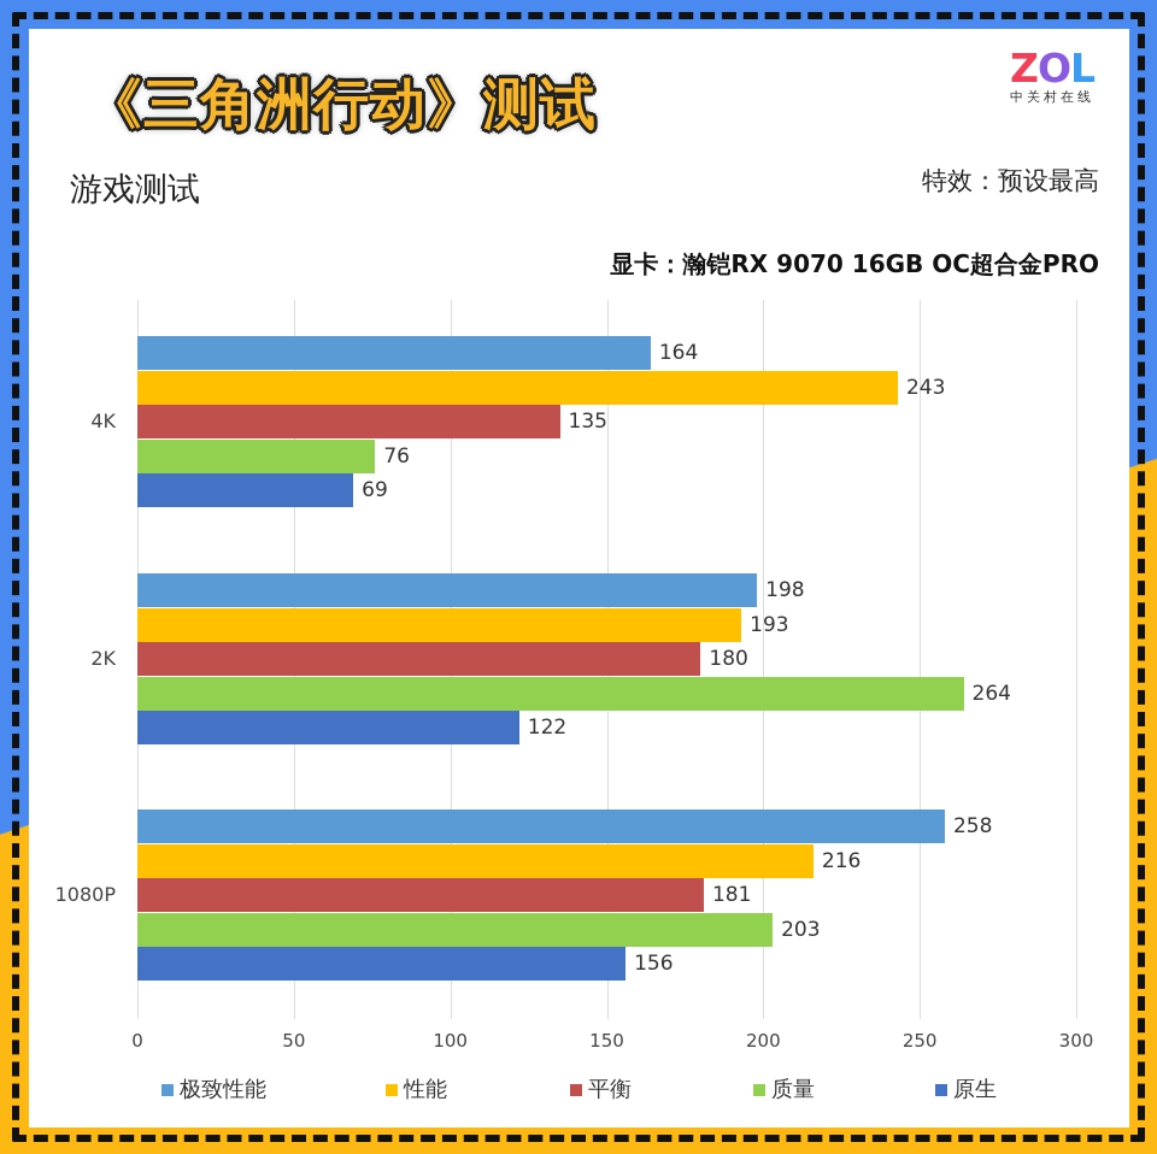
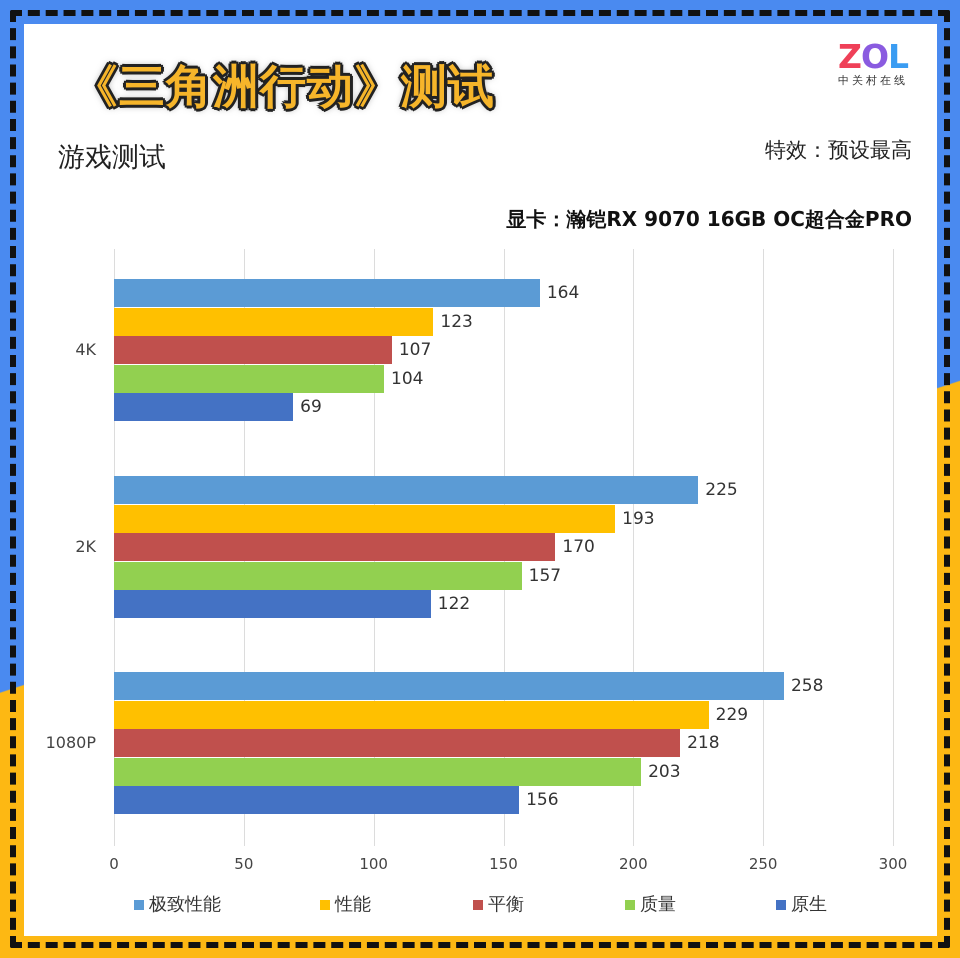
性能/4K: 243 -> 123
平衡/4K: 135 -> 107
质量/4K: 76 -> 104
极致性能/2K: 198 -> 225
平衡/2K: 180 -> 170
质量/2K: 264 -> 157
性能/1080P: 216 -> 229
平衡/1080P: 181 -> 218
